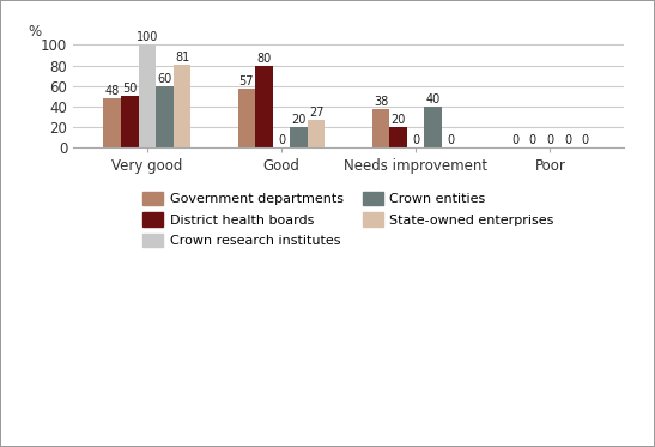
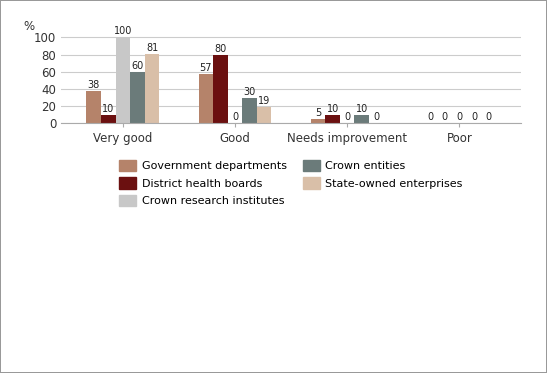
Government departments/Very good: 48 -> 38
District health boards/Very good: 50 -> 10
Crown entities/Good: 20 -> 30
State-owned enterprises/Good: 27 -> 19
Government departments/Needs improvement: 38 -> 5
District health boards/Needs improvement: 20 -> 10
Crown entities/Needs improvement: 40 -> 10
